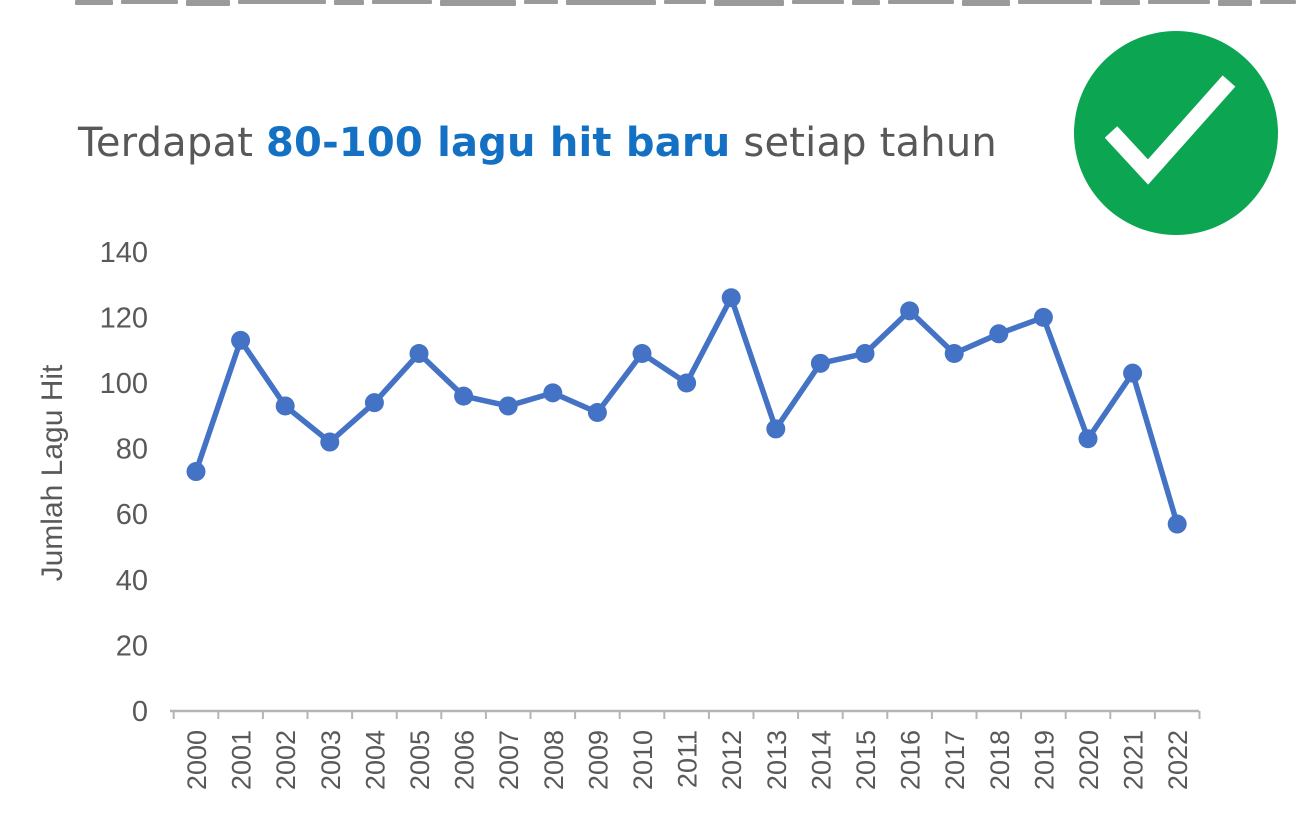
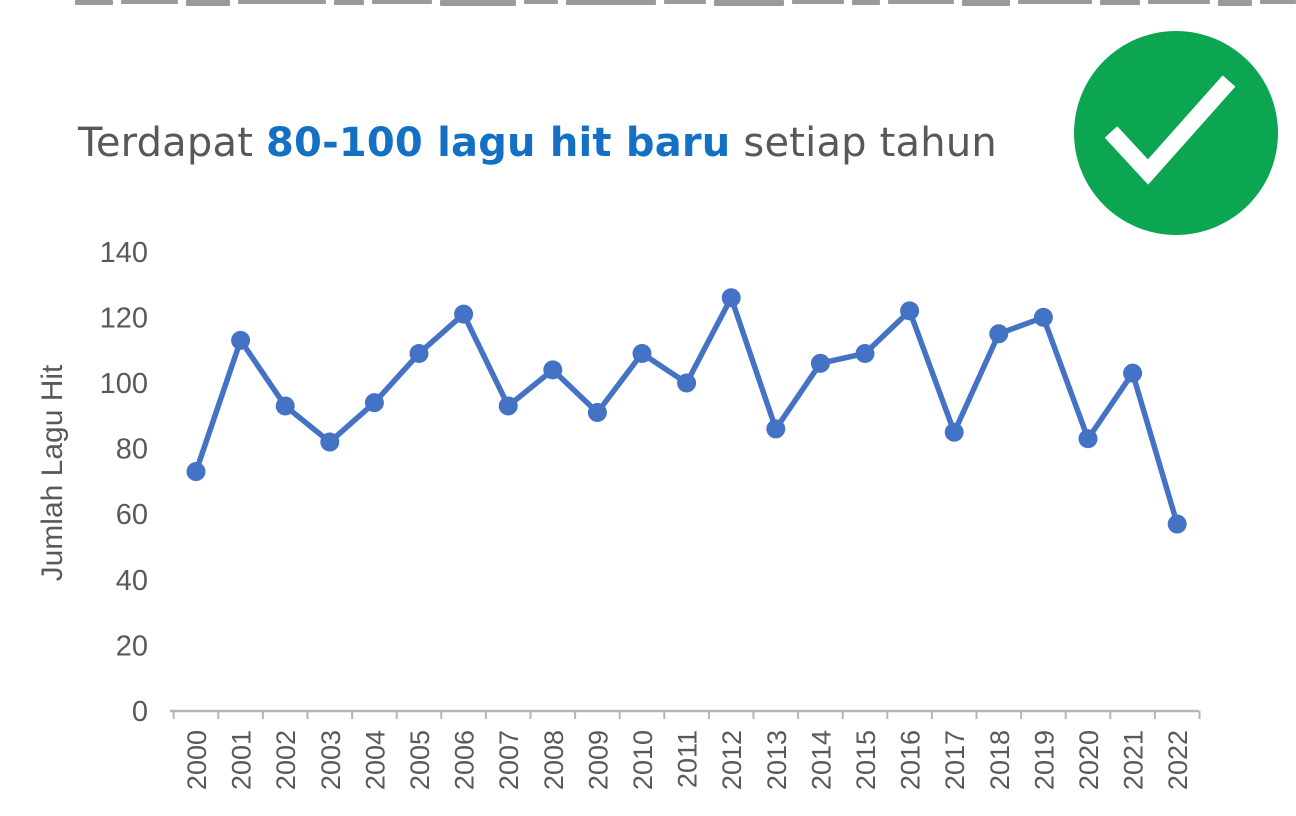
2006: 96 -> 121
2008: 97 -> 104
2017: 109 -> 85
